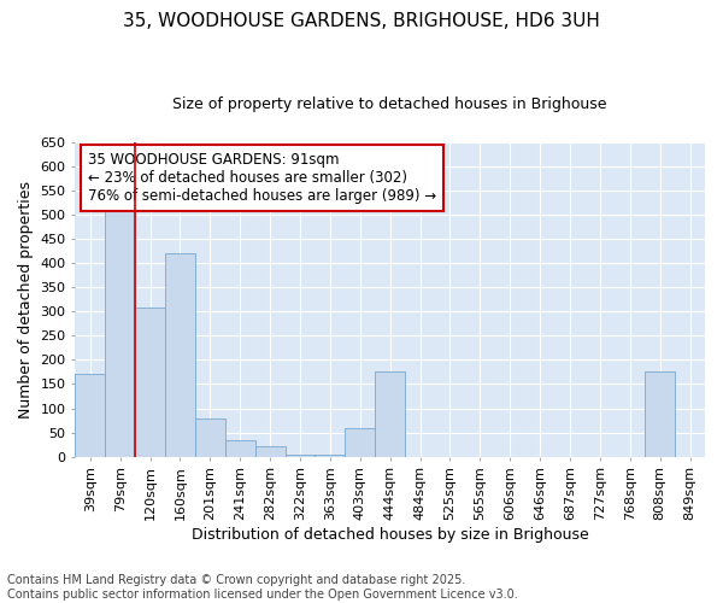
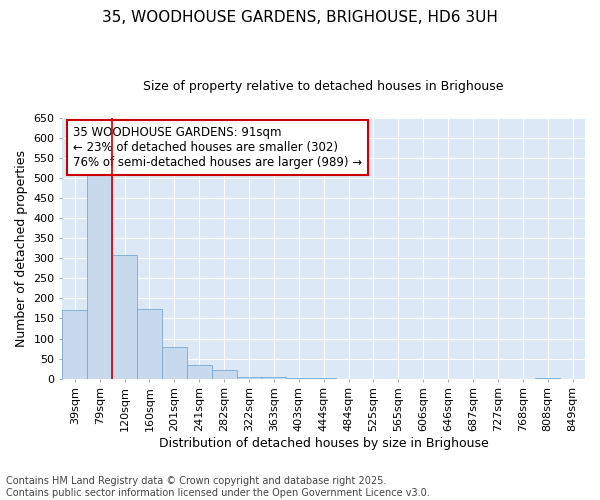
160sqm: 420 -> 173
403sqm: 60 -> 2
444sqm: 175 -> 1
808sqm: 175 -> 2
